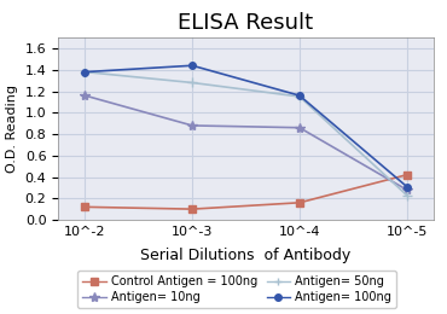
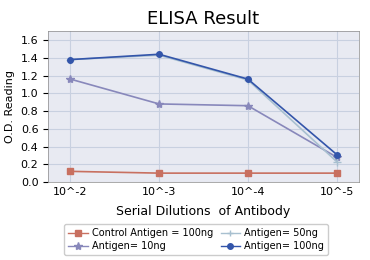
Antigen= 50ng/10^-3: 1.28 -> 1.43
Control Antigen = 100ng/10^-4: 0.16 -> 0.10
Control Antigen = 100ng/10^-5: 0.42 -> 0.10
